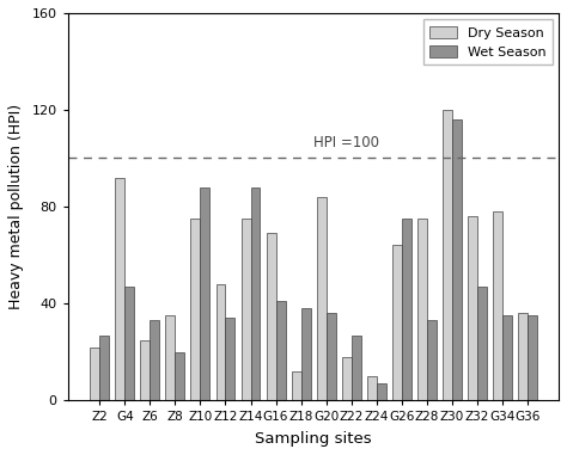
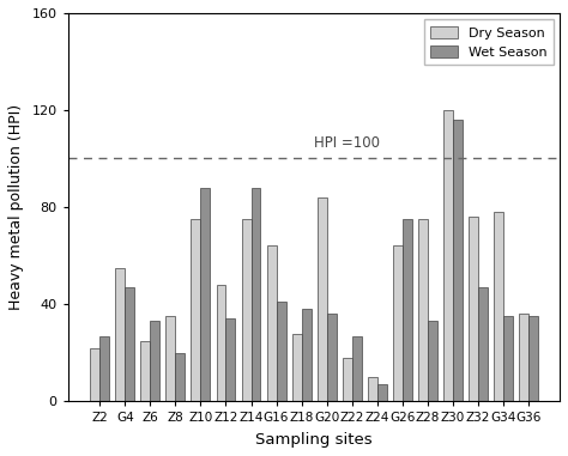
Dry Season/G4: 92 -> 55
Dry Season/G16: 69 -> 64
Dry Season/Z18: 12 -> 28
